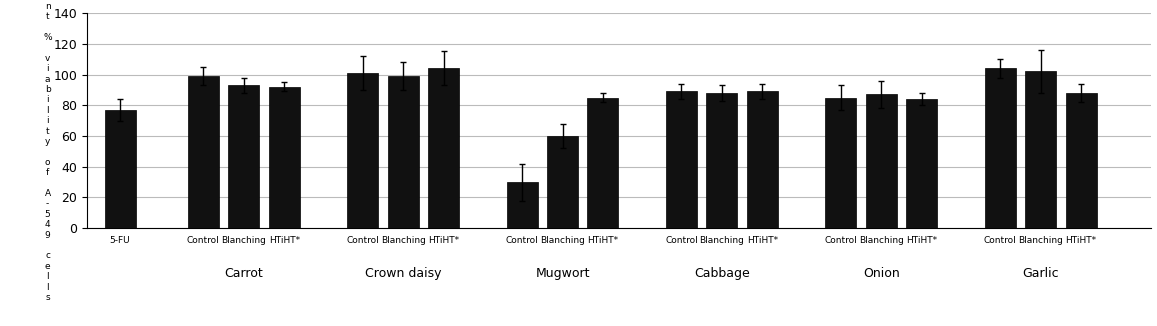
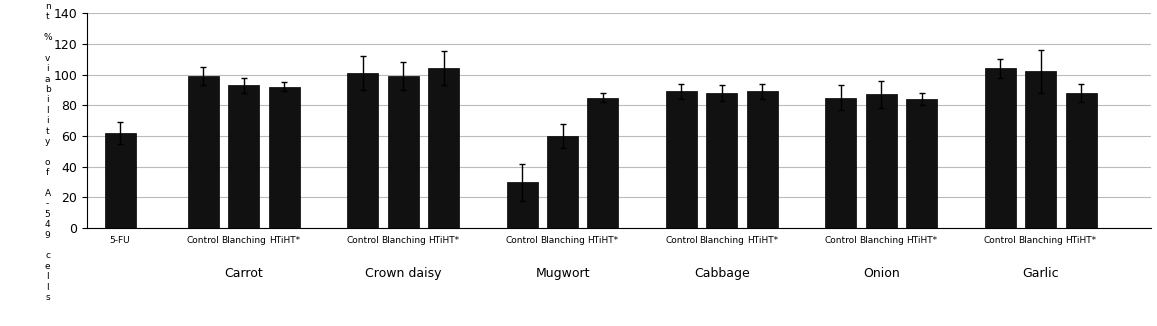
5-FU: 77 -> 62
